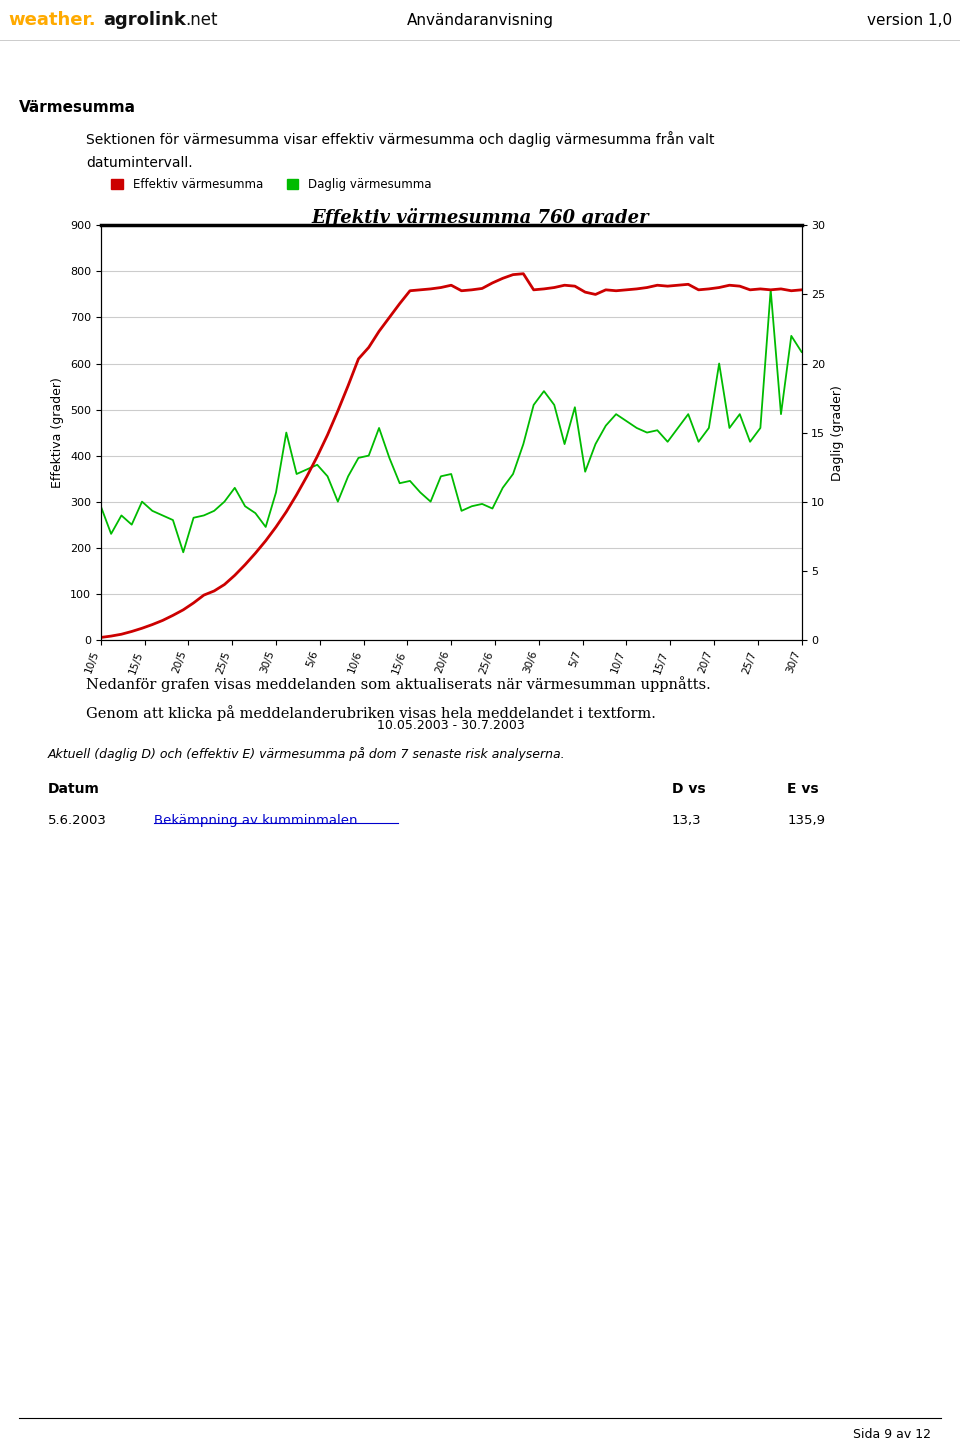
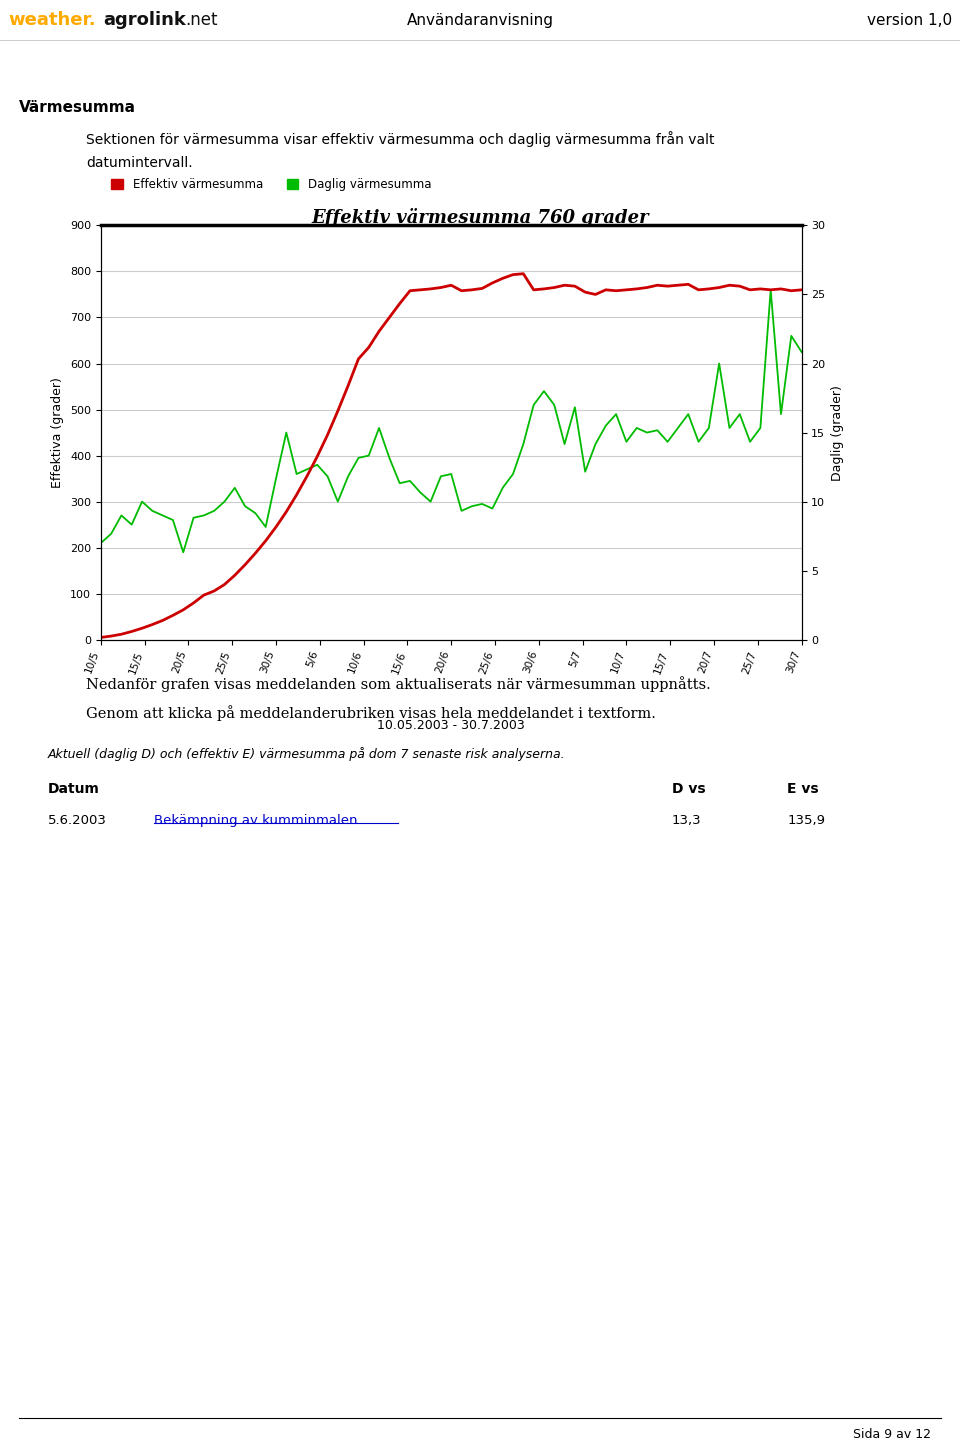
Daglig värmesumma/10/5: 290 -> 210
Daglig värmesumma/30/5: 320 -> 350
Daglig värmesumma/10/7: 475 -> 430
